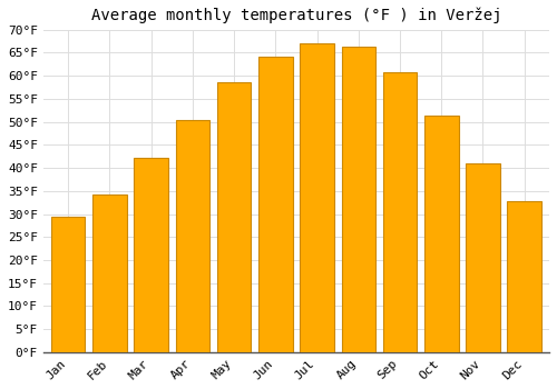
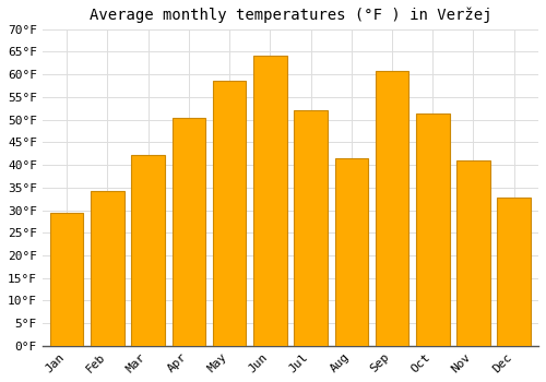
Jul: 67.1°F -> 52.0°F
Aug: 66.3°F -> 41.5°F
